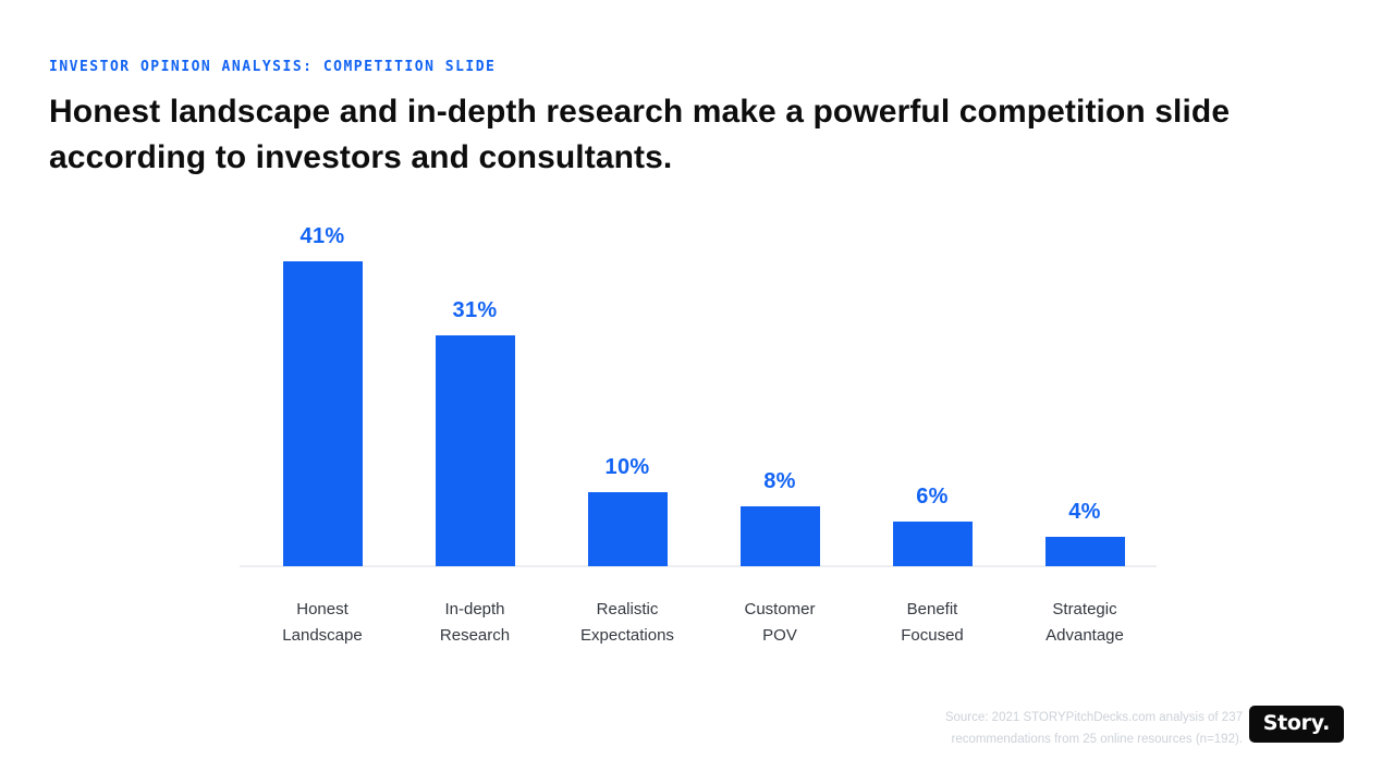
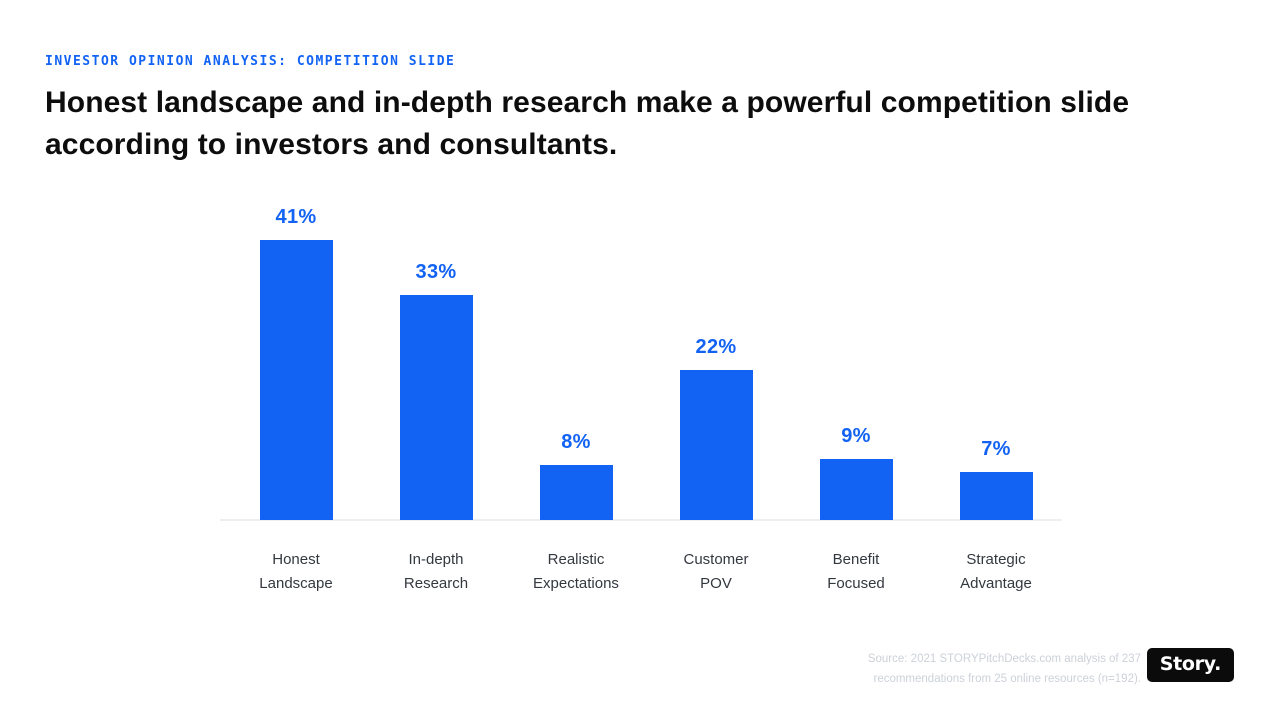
In-depth Research: 31% -> 33%
Realistic Expectations: 10% -> 8%
Customer POV: 8% -> 22%
Benefit Focused: 6% -> 9%
Strategic Advantage: 4% -> 7%
